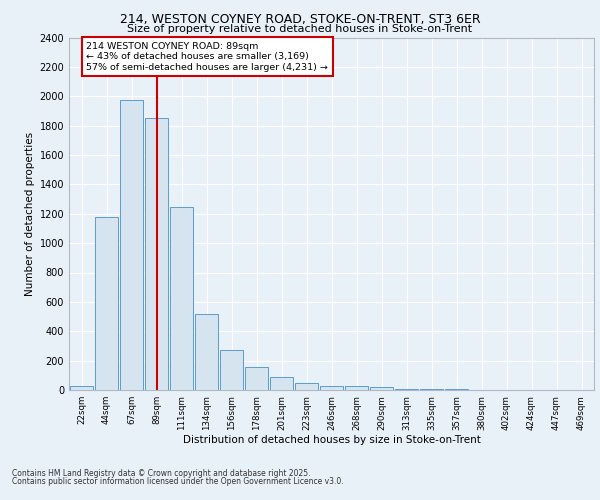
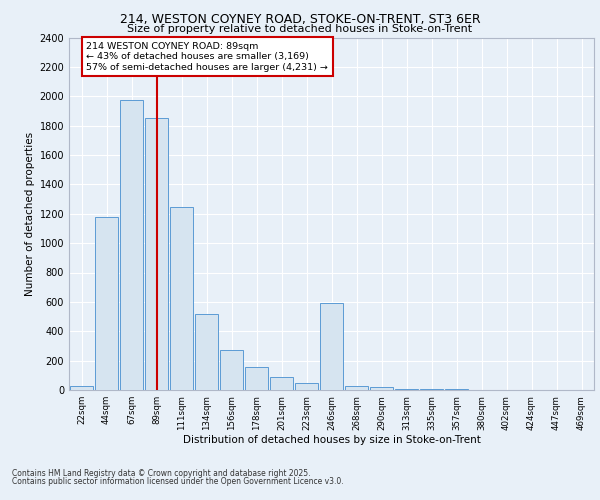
246sqm: 30 -> 590
